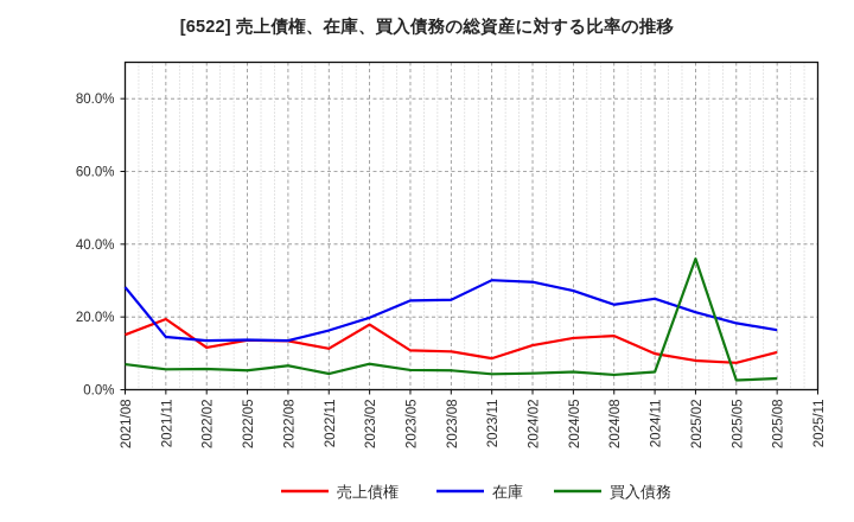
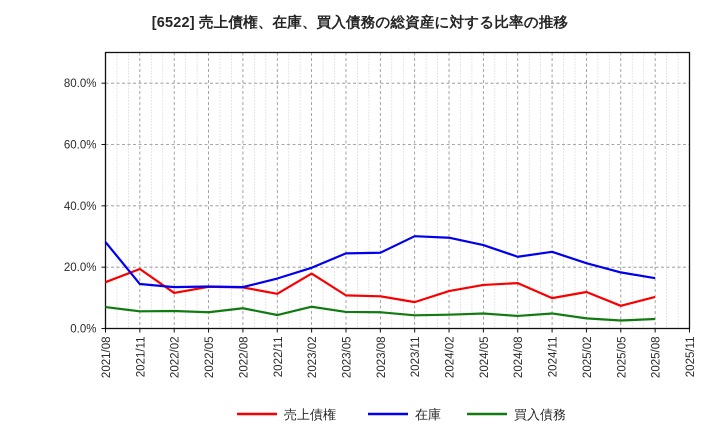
売上債権/2025/02: 8% -> 12%
買入債務/2025/02: 36% -> 3%
